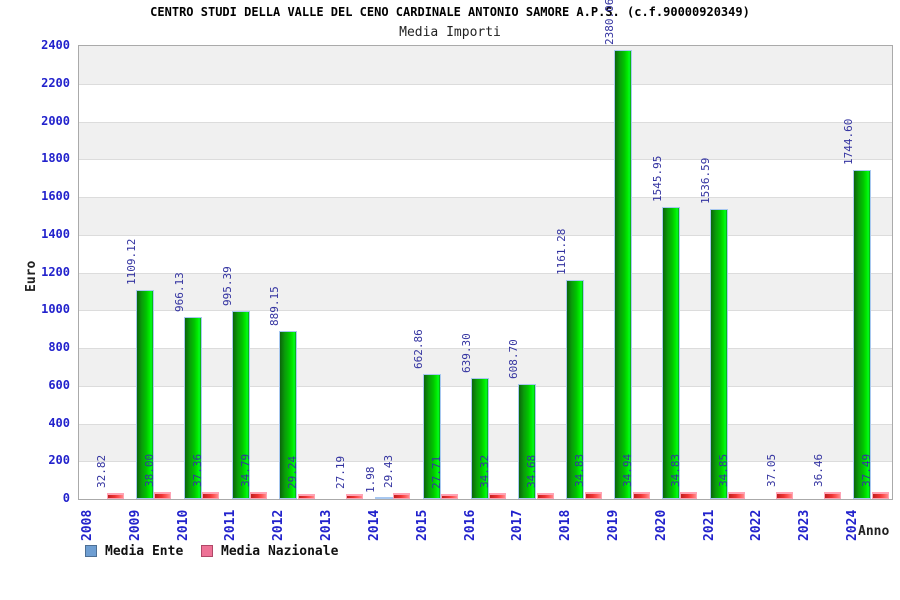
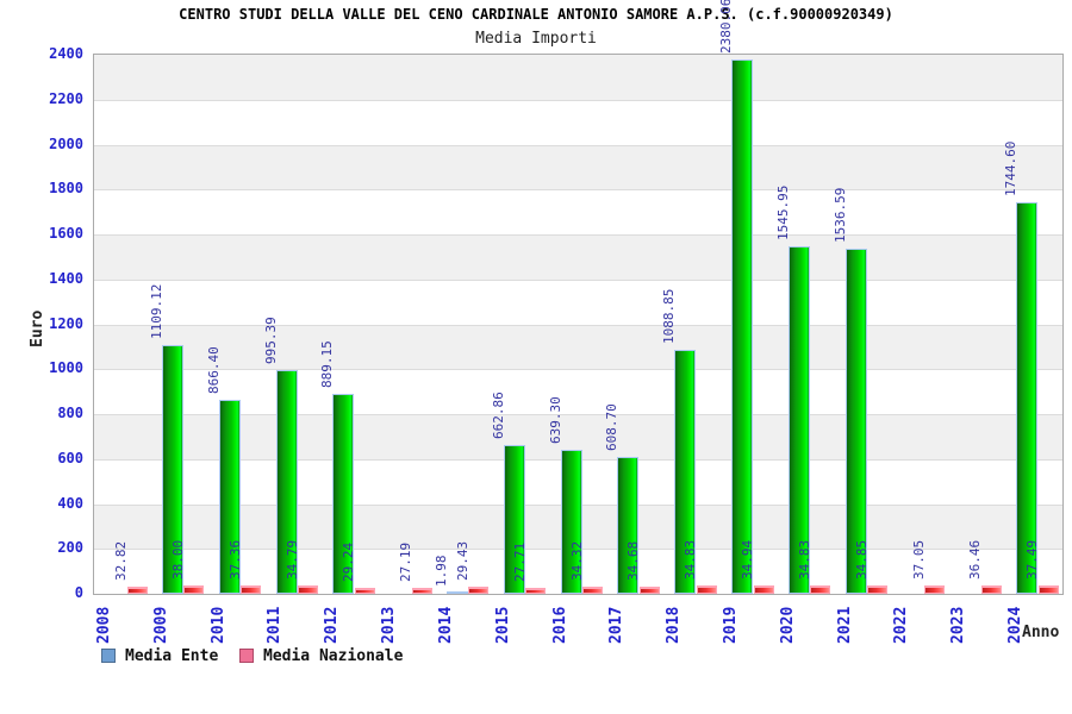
Media Ente/2010: 966.13 -> 866.40
Media Ente/2018: 1161.28 -> 1088.85
